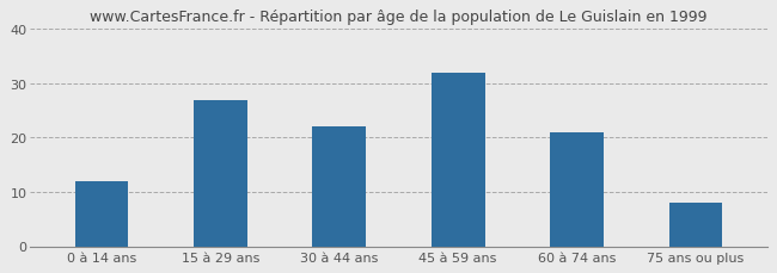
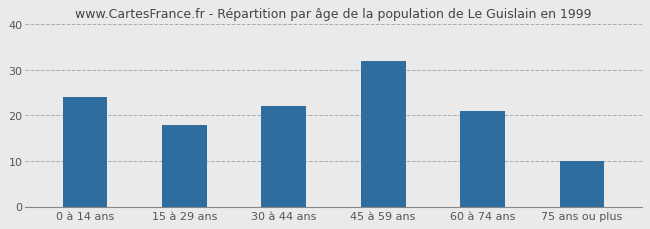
0 à 14 ans: 12 -> 24
15 à 29 ans: 27 -> 18
75 ans ou plus: 8 -> 10
